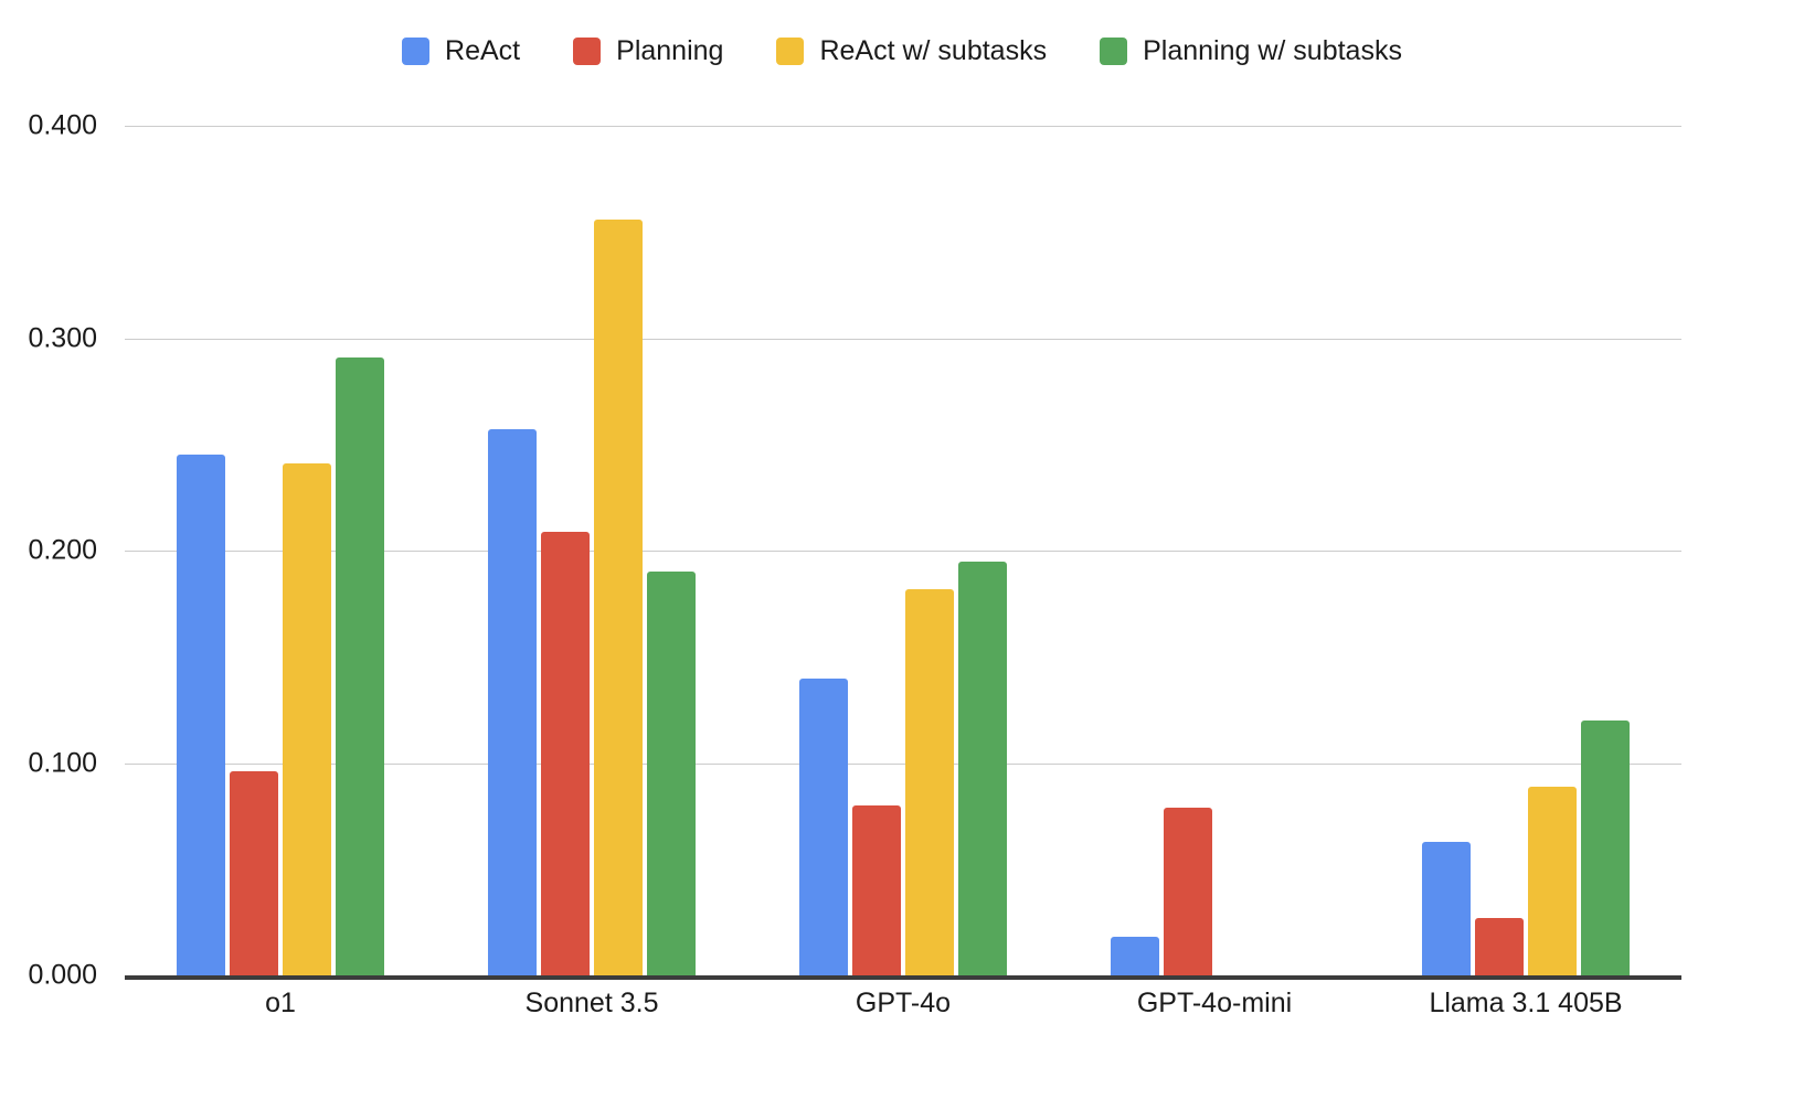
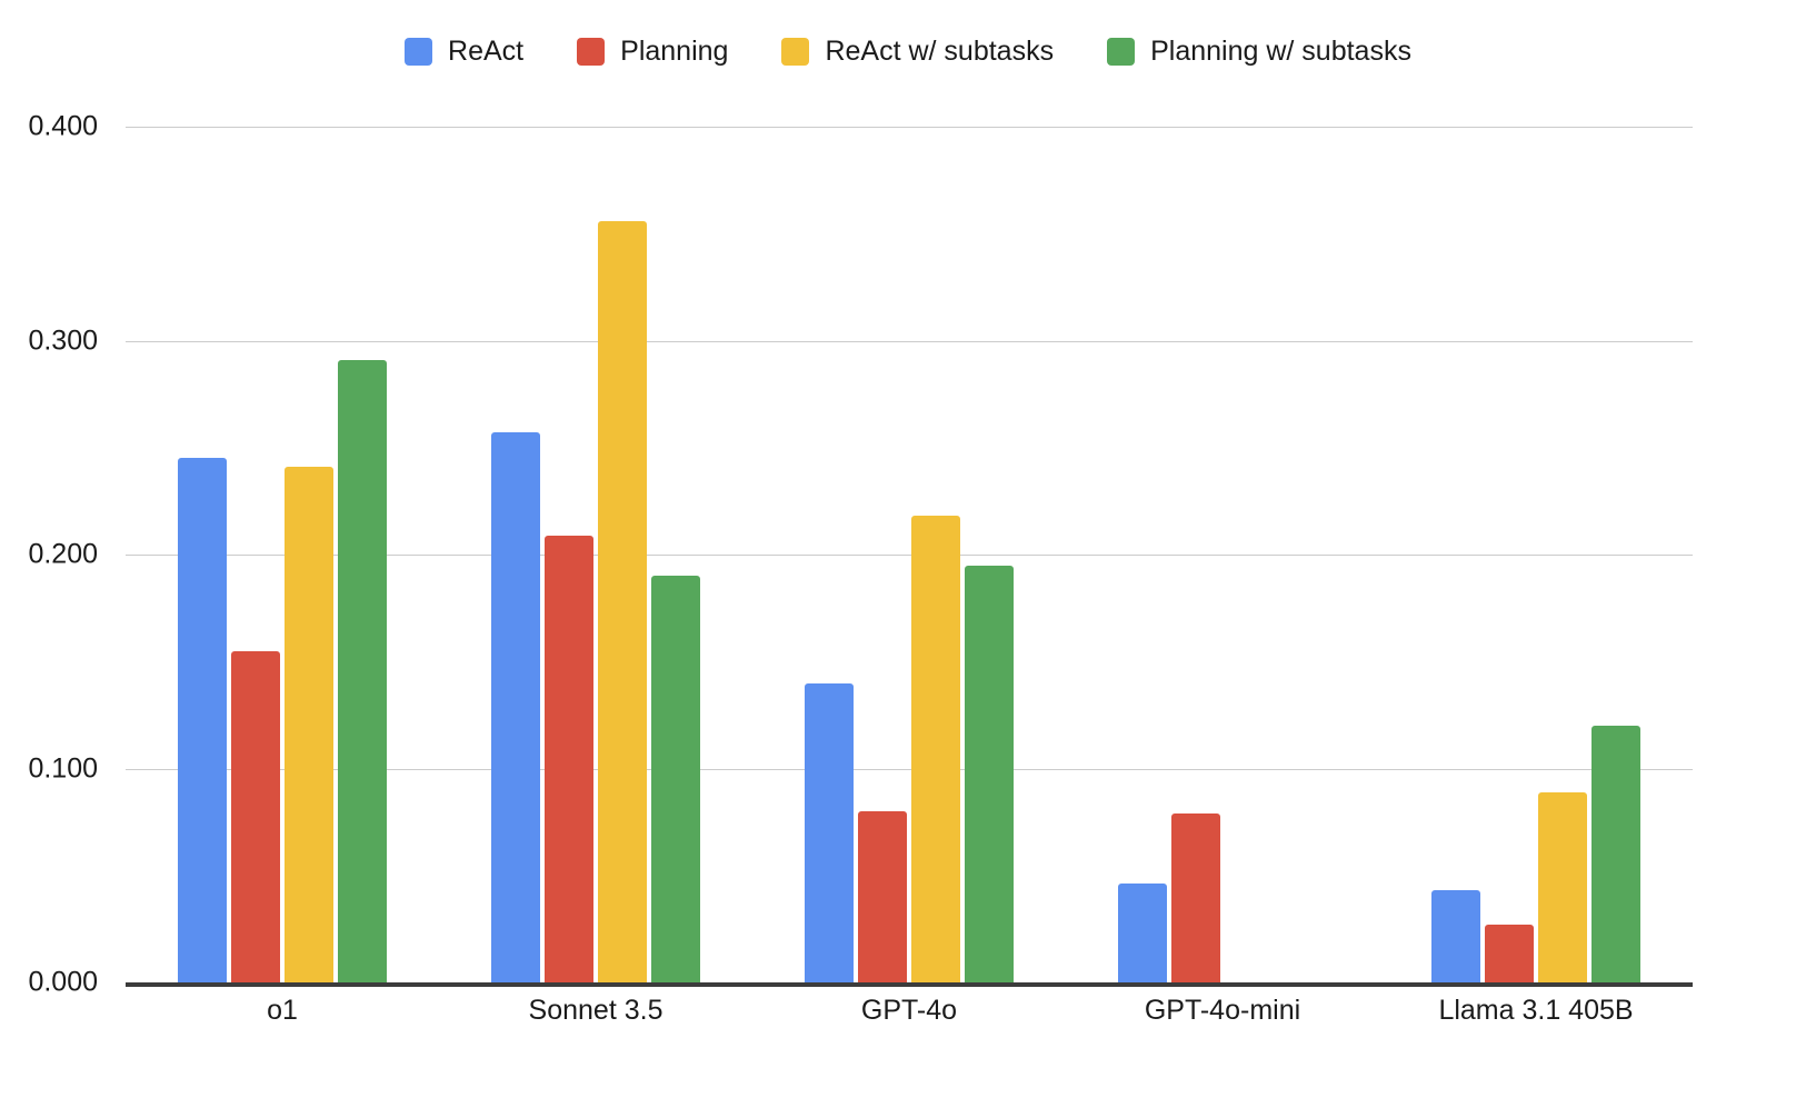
Planning/o1: 0.096 -> 0.155
ReAct w/ subtasks/GPT-4o: 0.182 -> 0.218
ReAct/GPT-4o-mini: 0.018 -> 0.046
ReAct/Llama 3.1 405B: 0.063 -> 0.043
